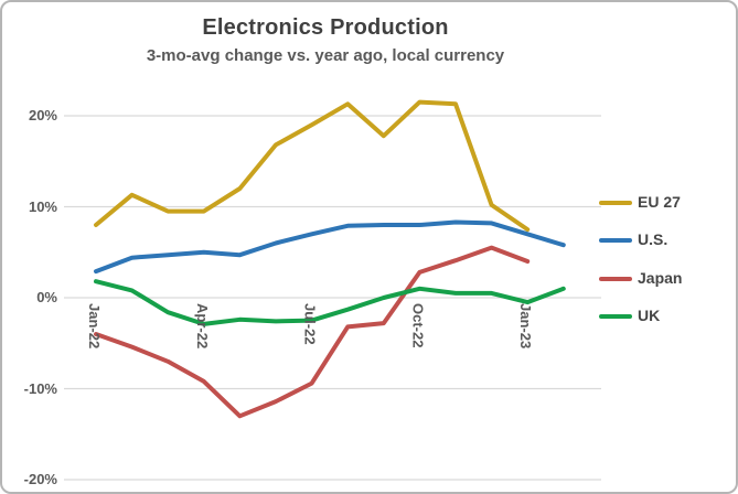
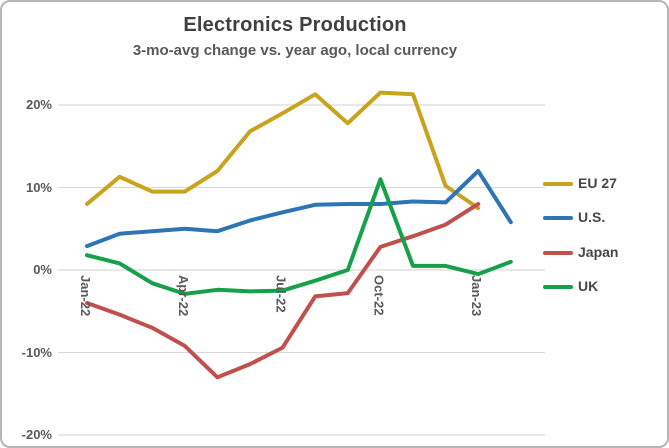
UK/Oct-22: 1% -> 11%
U.S./Jan-23: 7% -> 12%
Japan/Jan-23: 4% -> 8%
